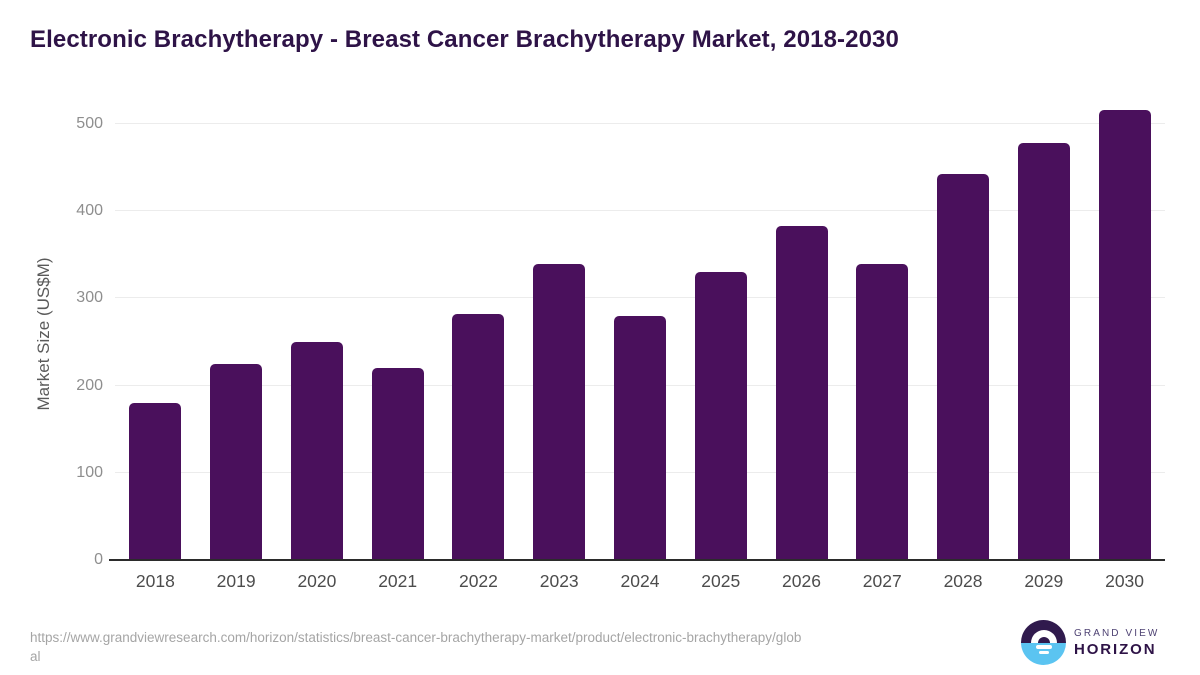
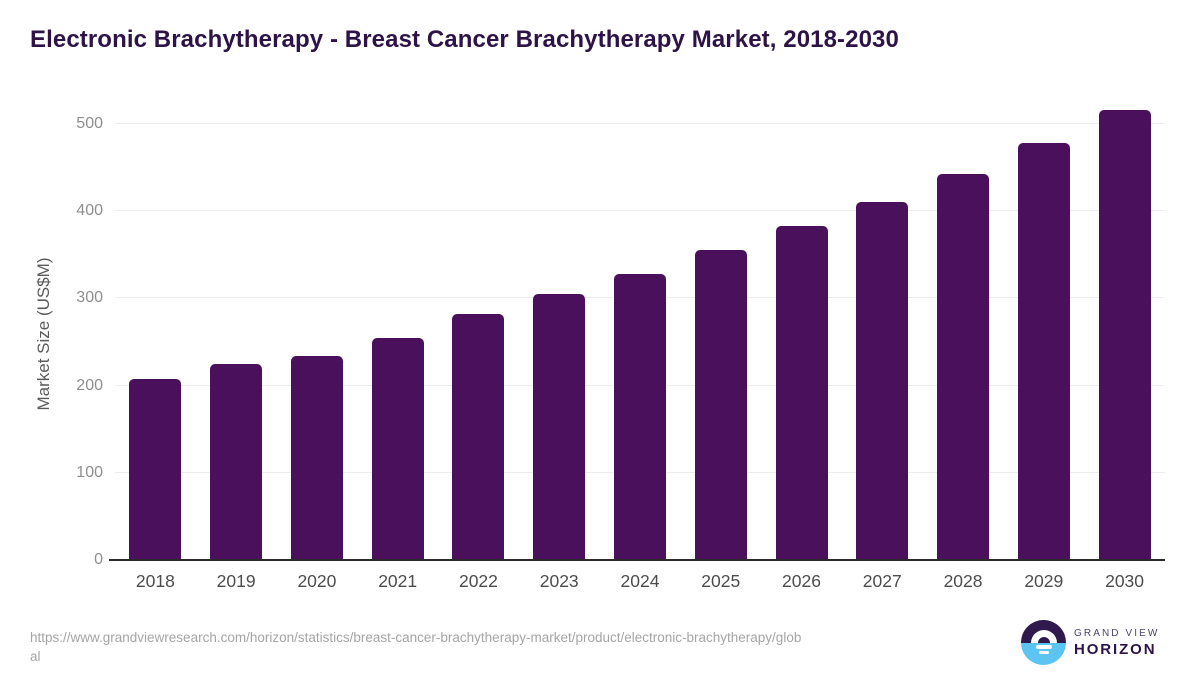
2018: 180 -> 210
2020: 250 -> 230
2021: 220 -> 260
2023: 340 -> 300
2024: 280 -> 330
2025: 330 -> 360
2027: 340 -> 410
